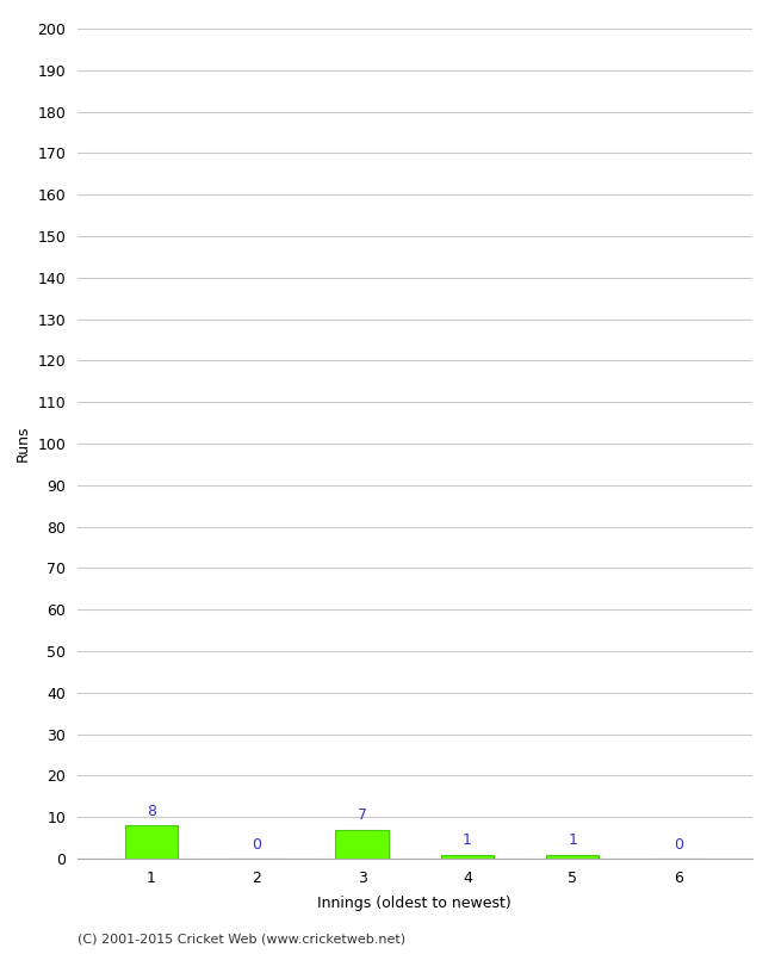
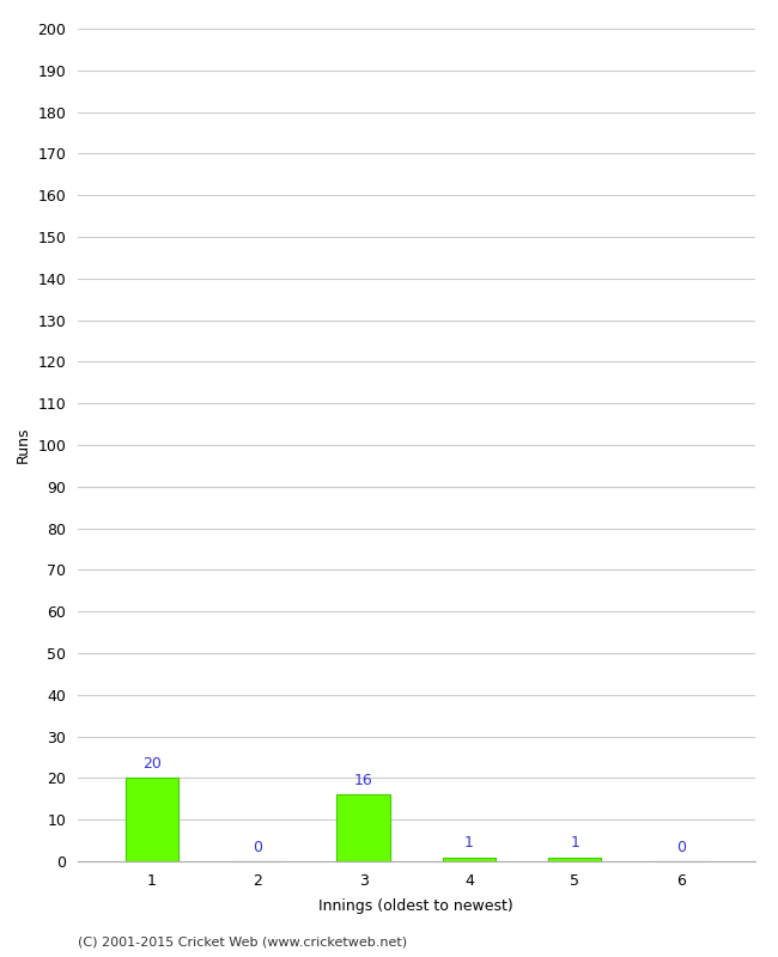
1: 8 -> 20
3: 7 -> 16
